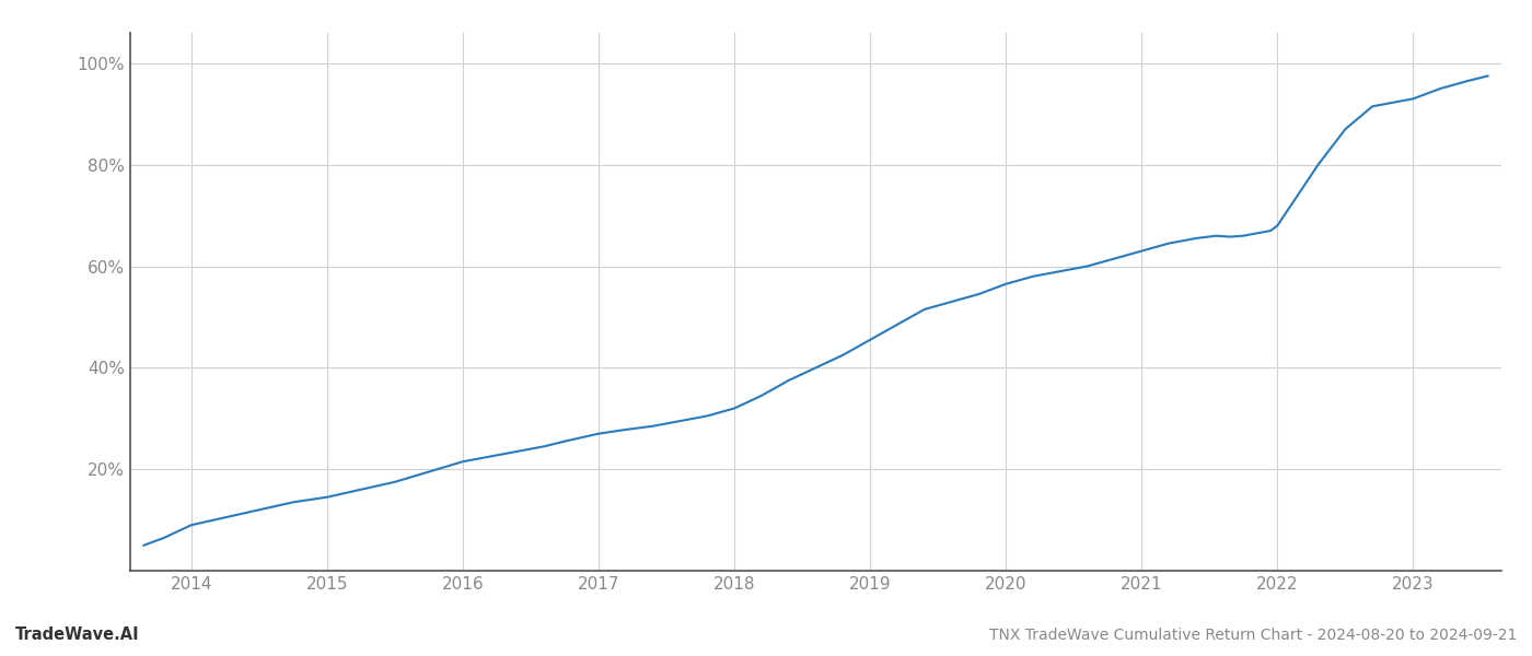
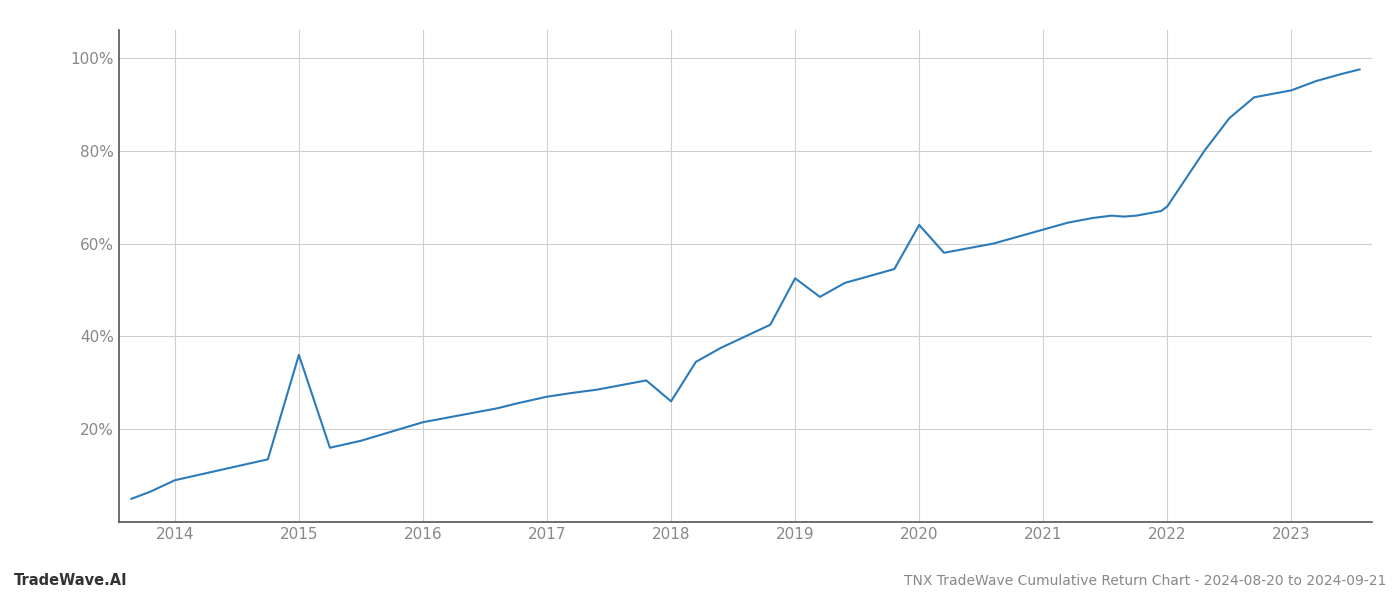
2015: 14.5% -> 36.0%
2018: 32.0% -> 26.0%
2019: 45.5% -> 52.5%
2020: 56.5% -> 64.0%
